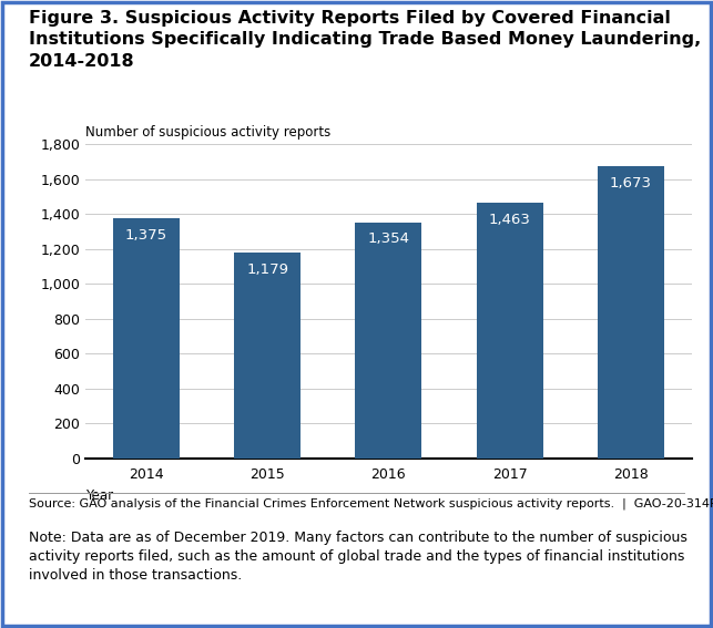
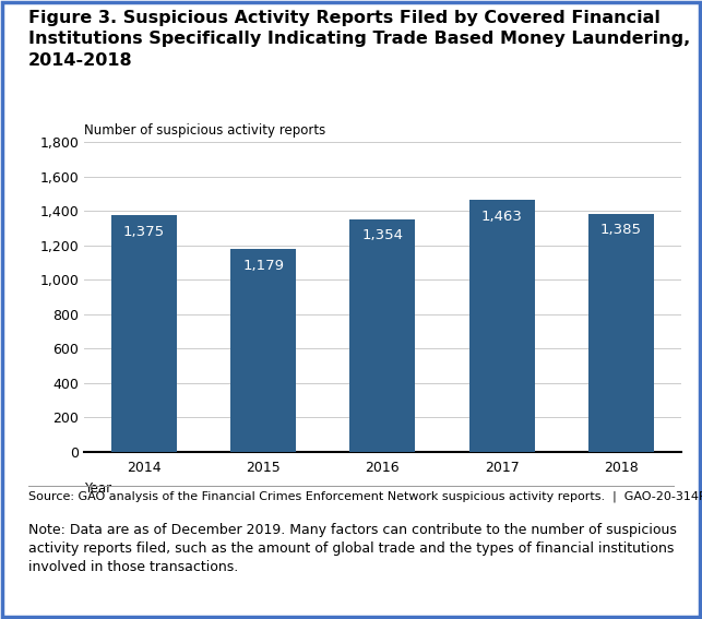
2018: 1,673 -> 1,385
